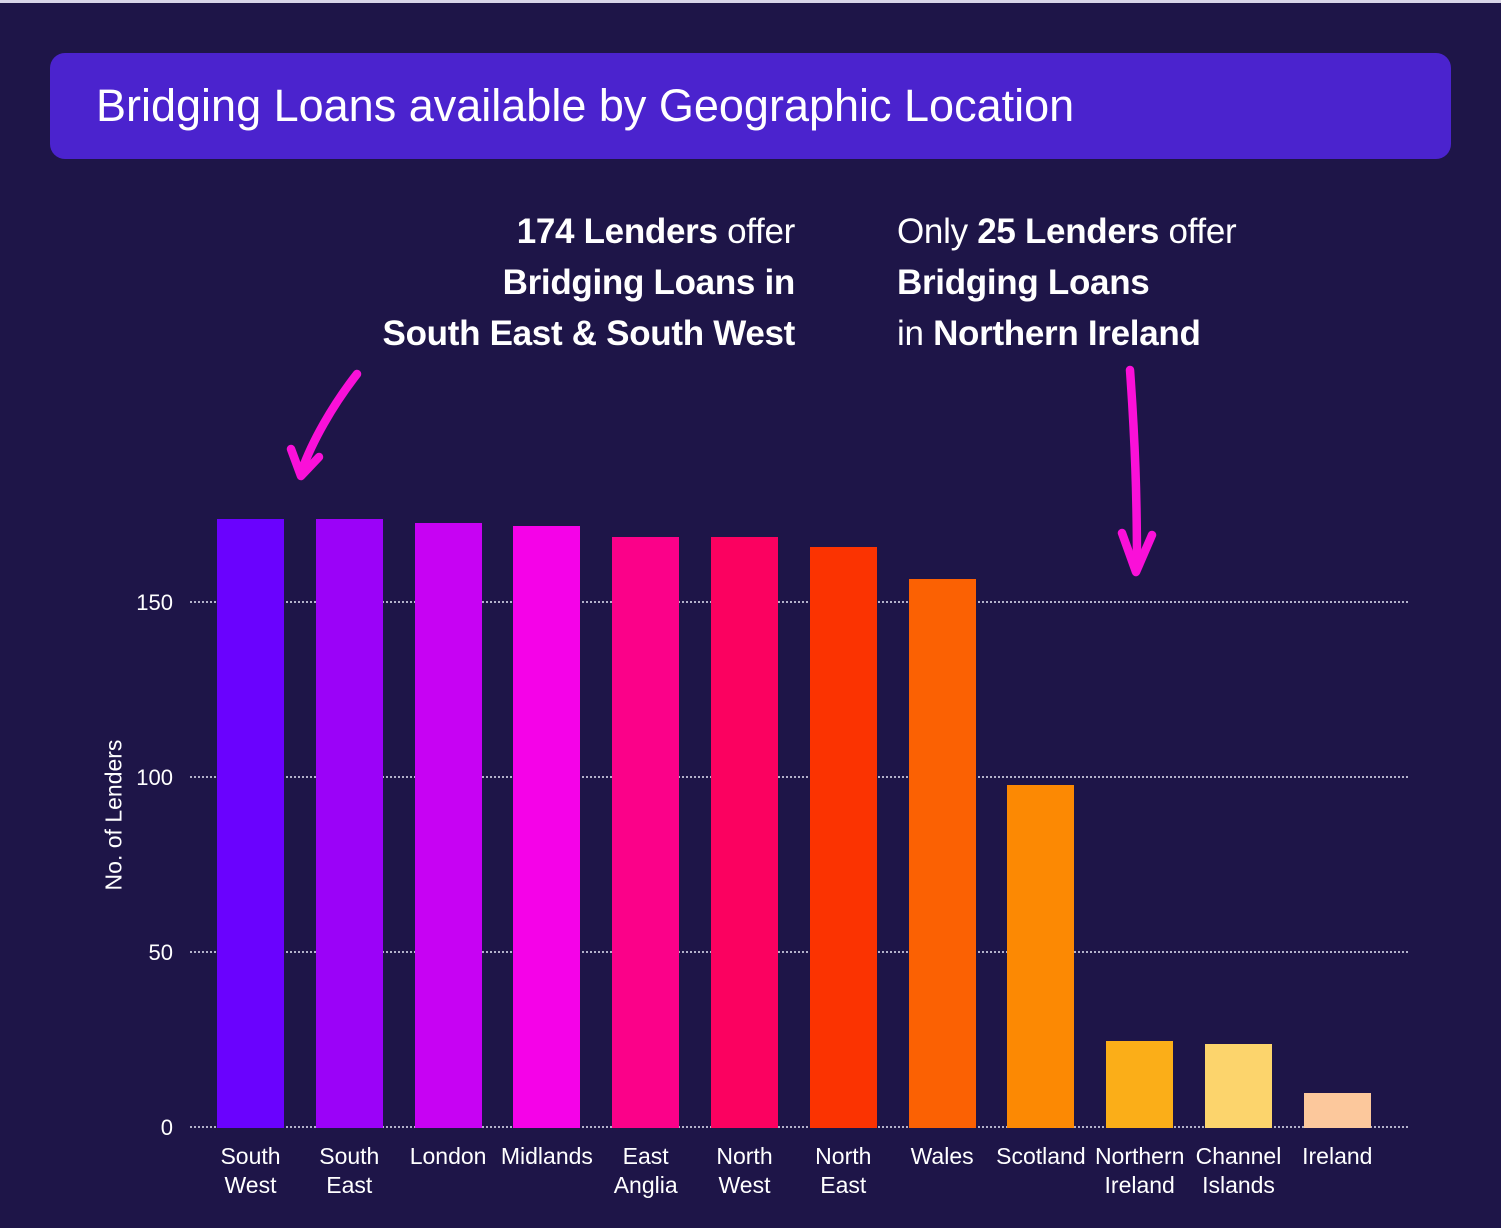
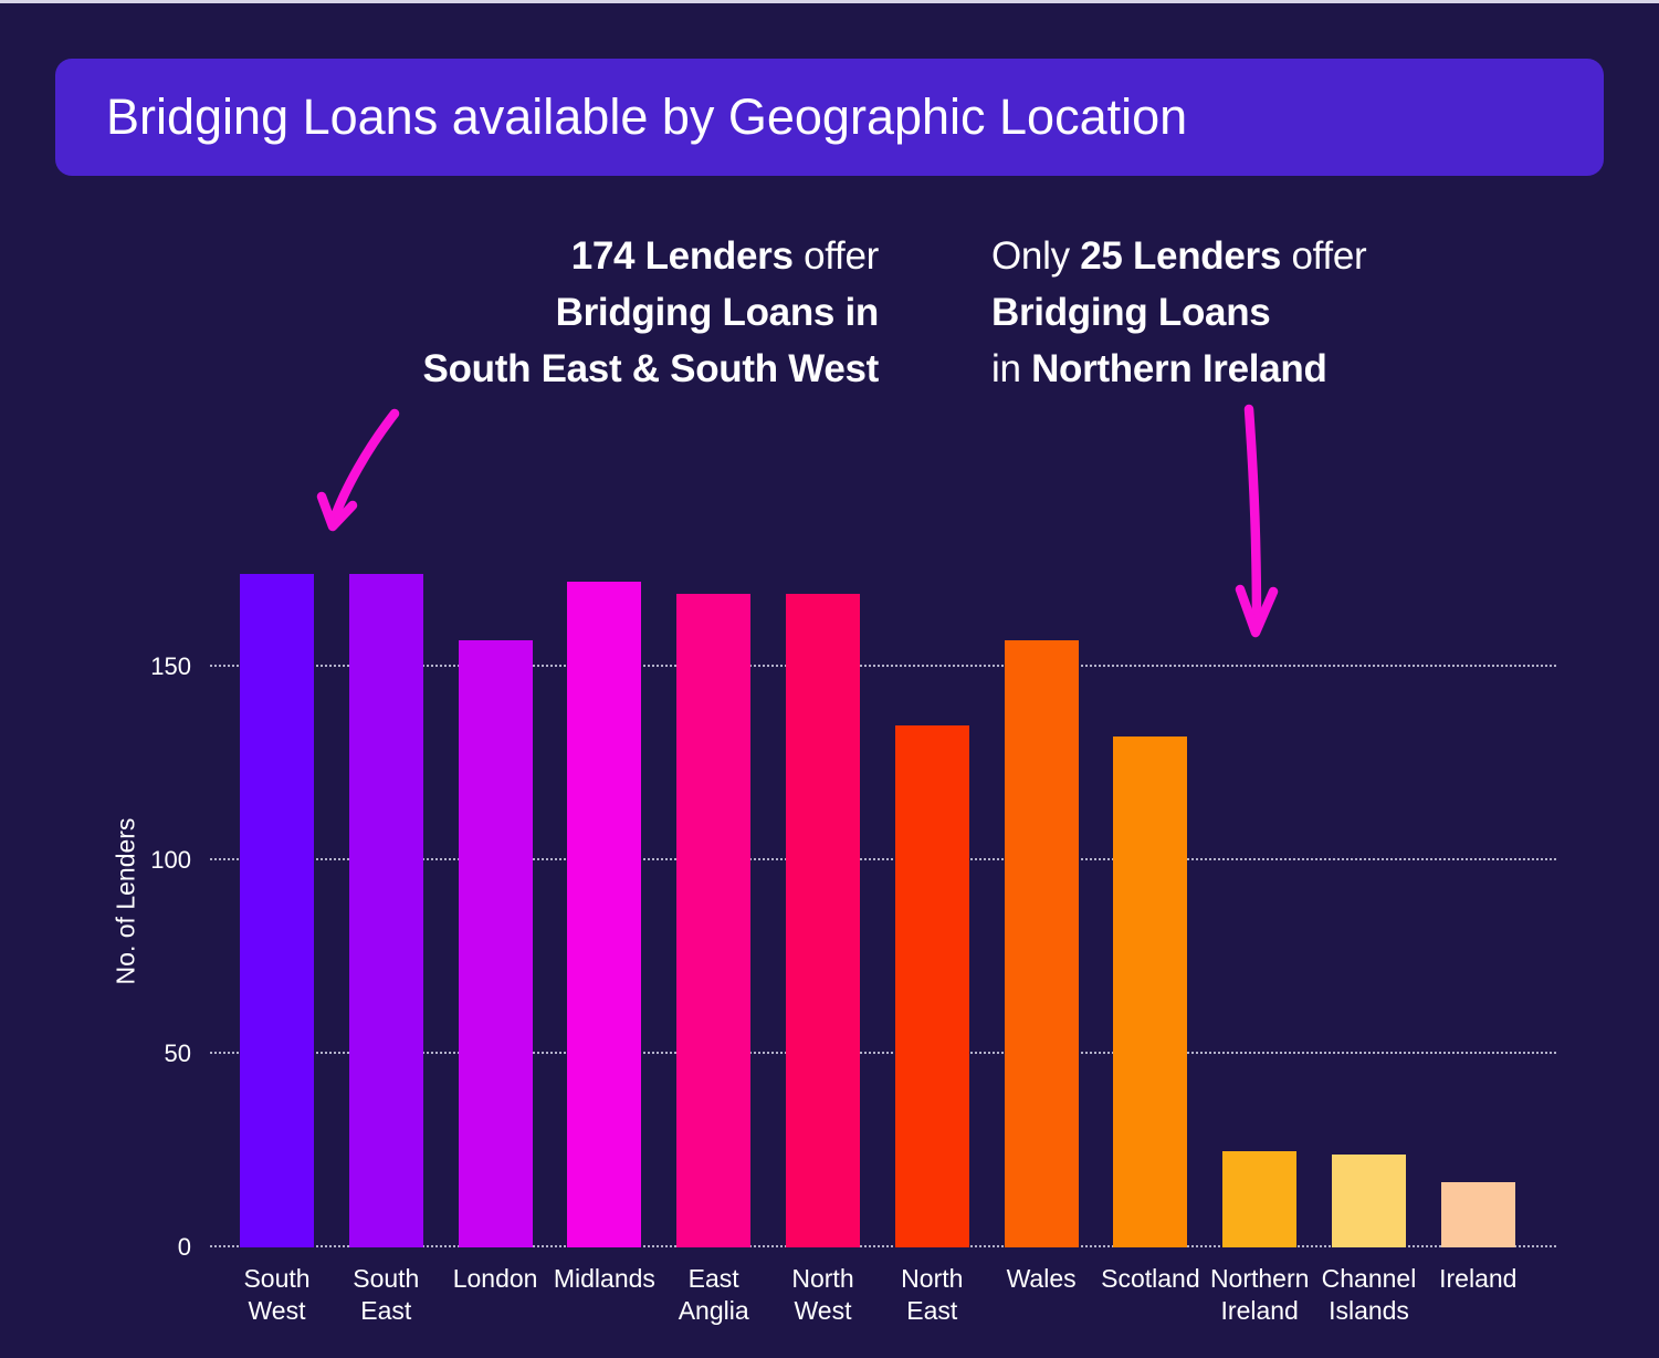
London: 173 -> 157
North East: 166 -> 135
Scotland: 98 -> 132
Ireland: 10 -> 17
